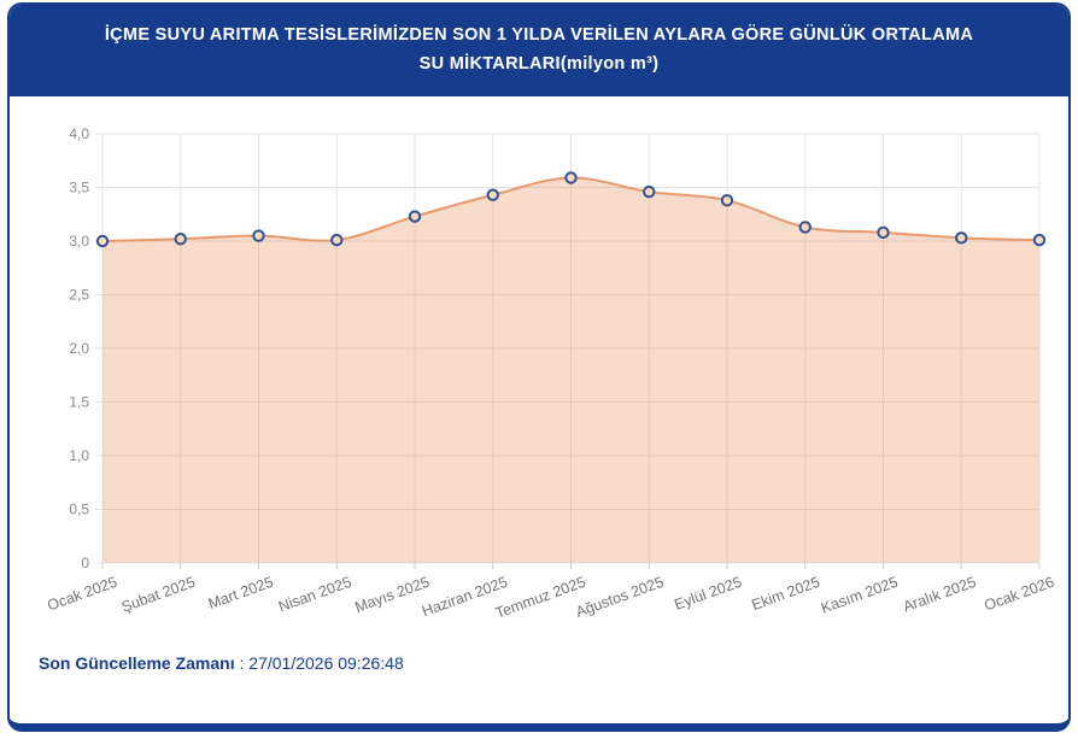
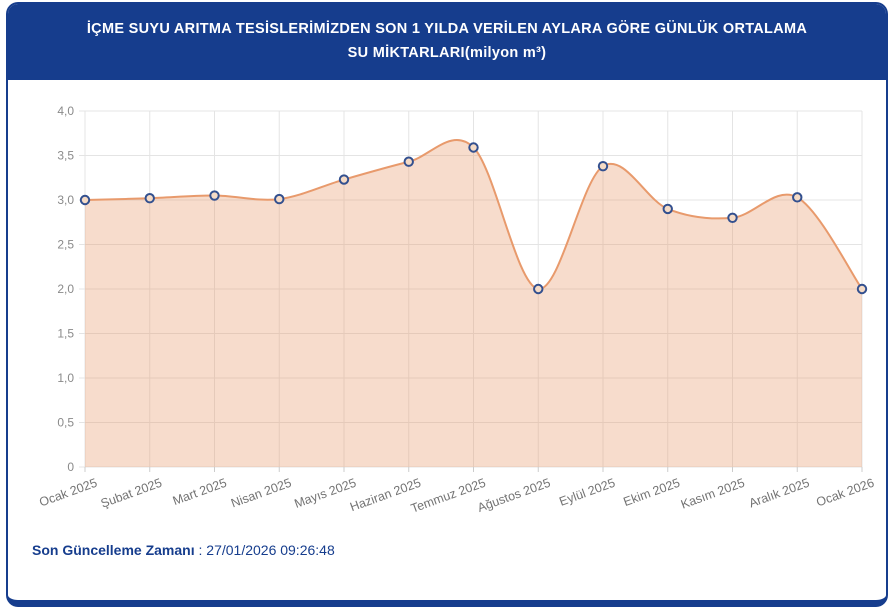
Ağustos 2025: 3,5 -> 2,0
Ekim 2025: 3,1 -> 2,9
Kasım 2025: 3,1 -> 2,8
Ocak 2026: 3,0 -> 2,0
